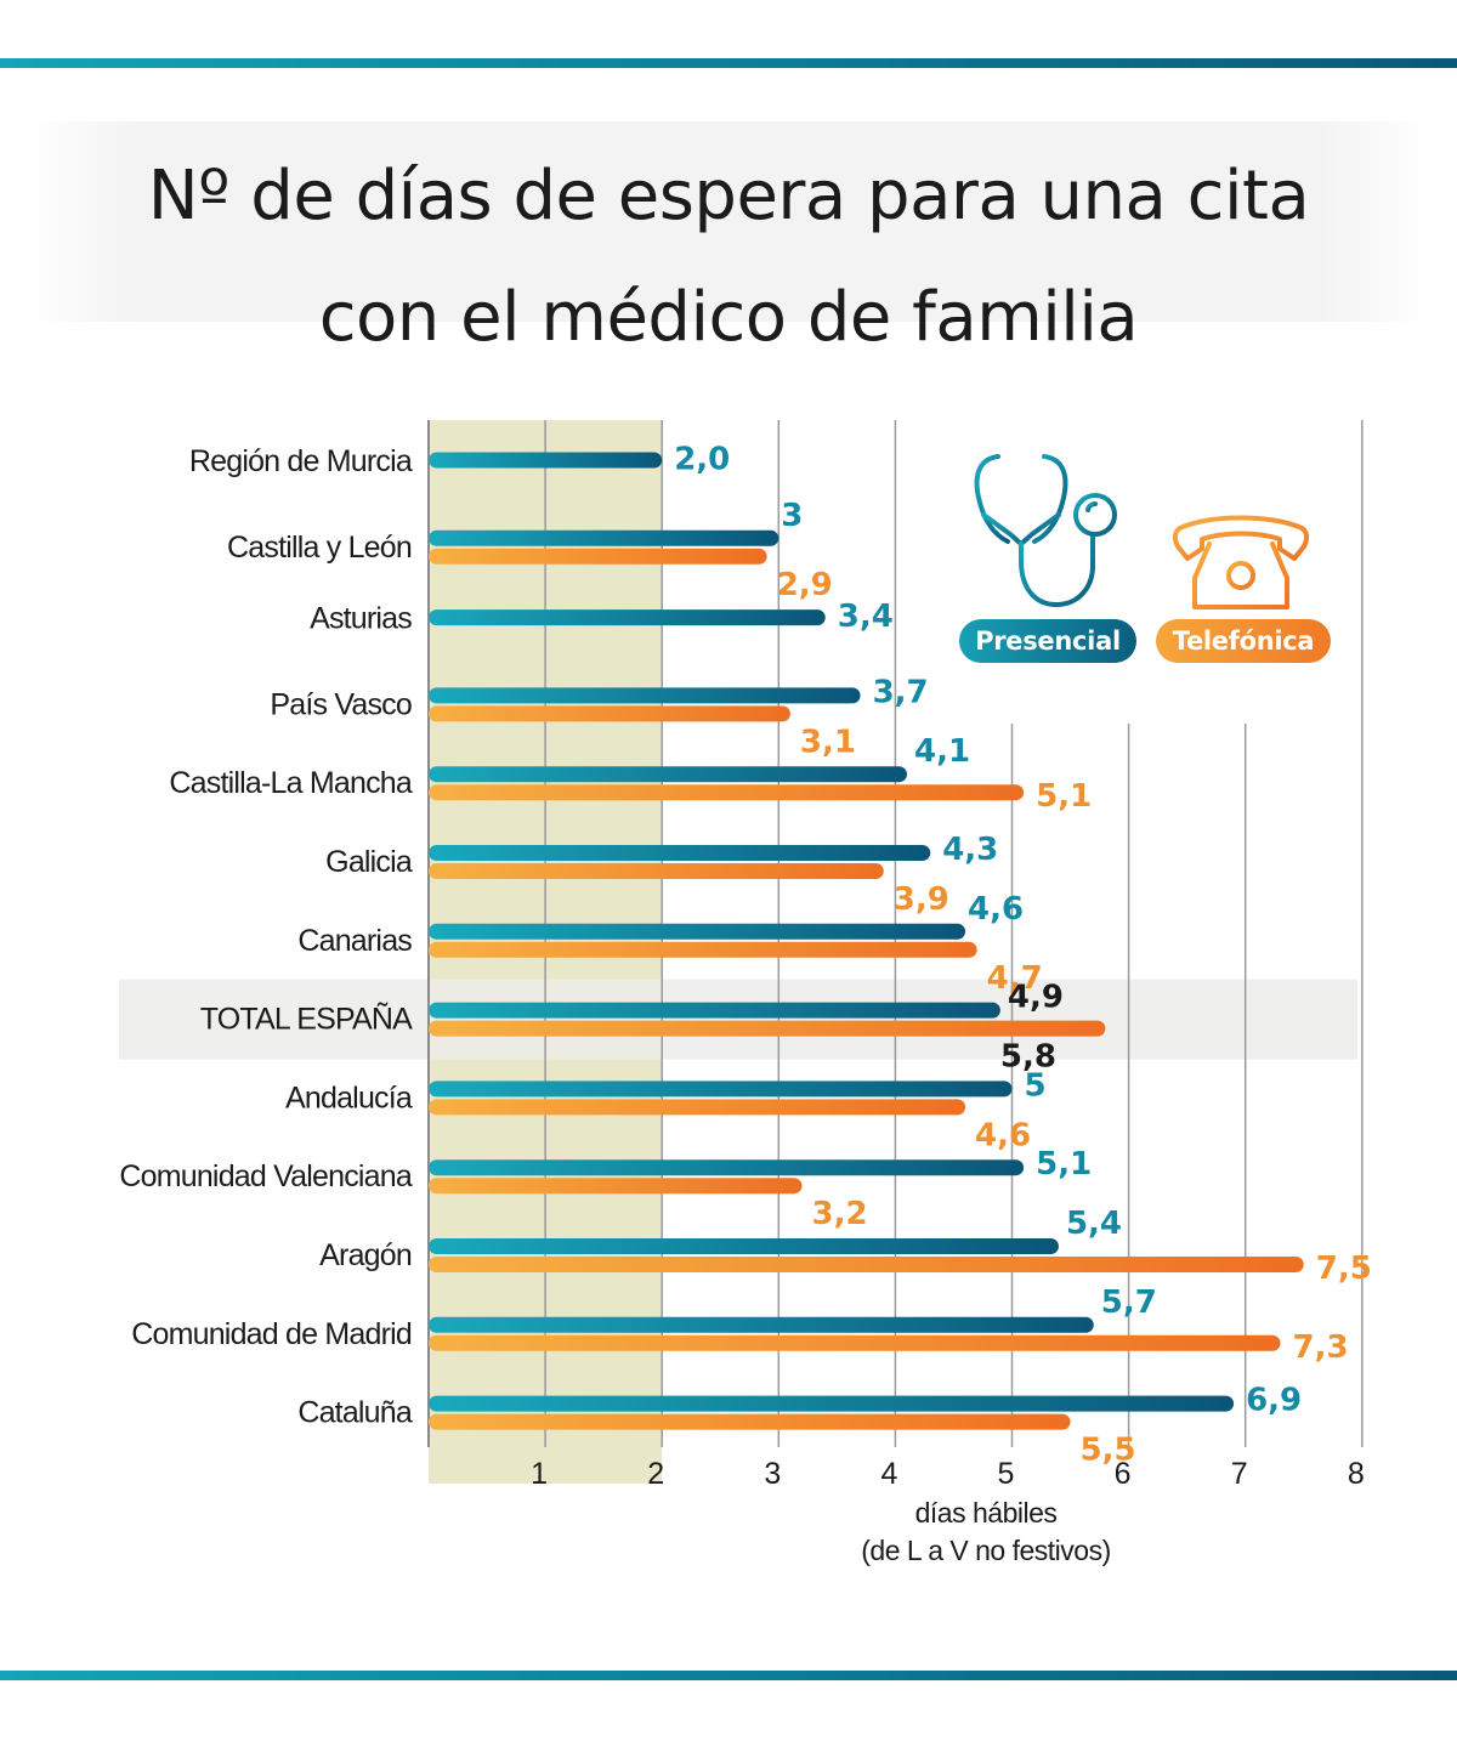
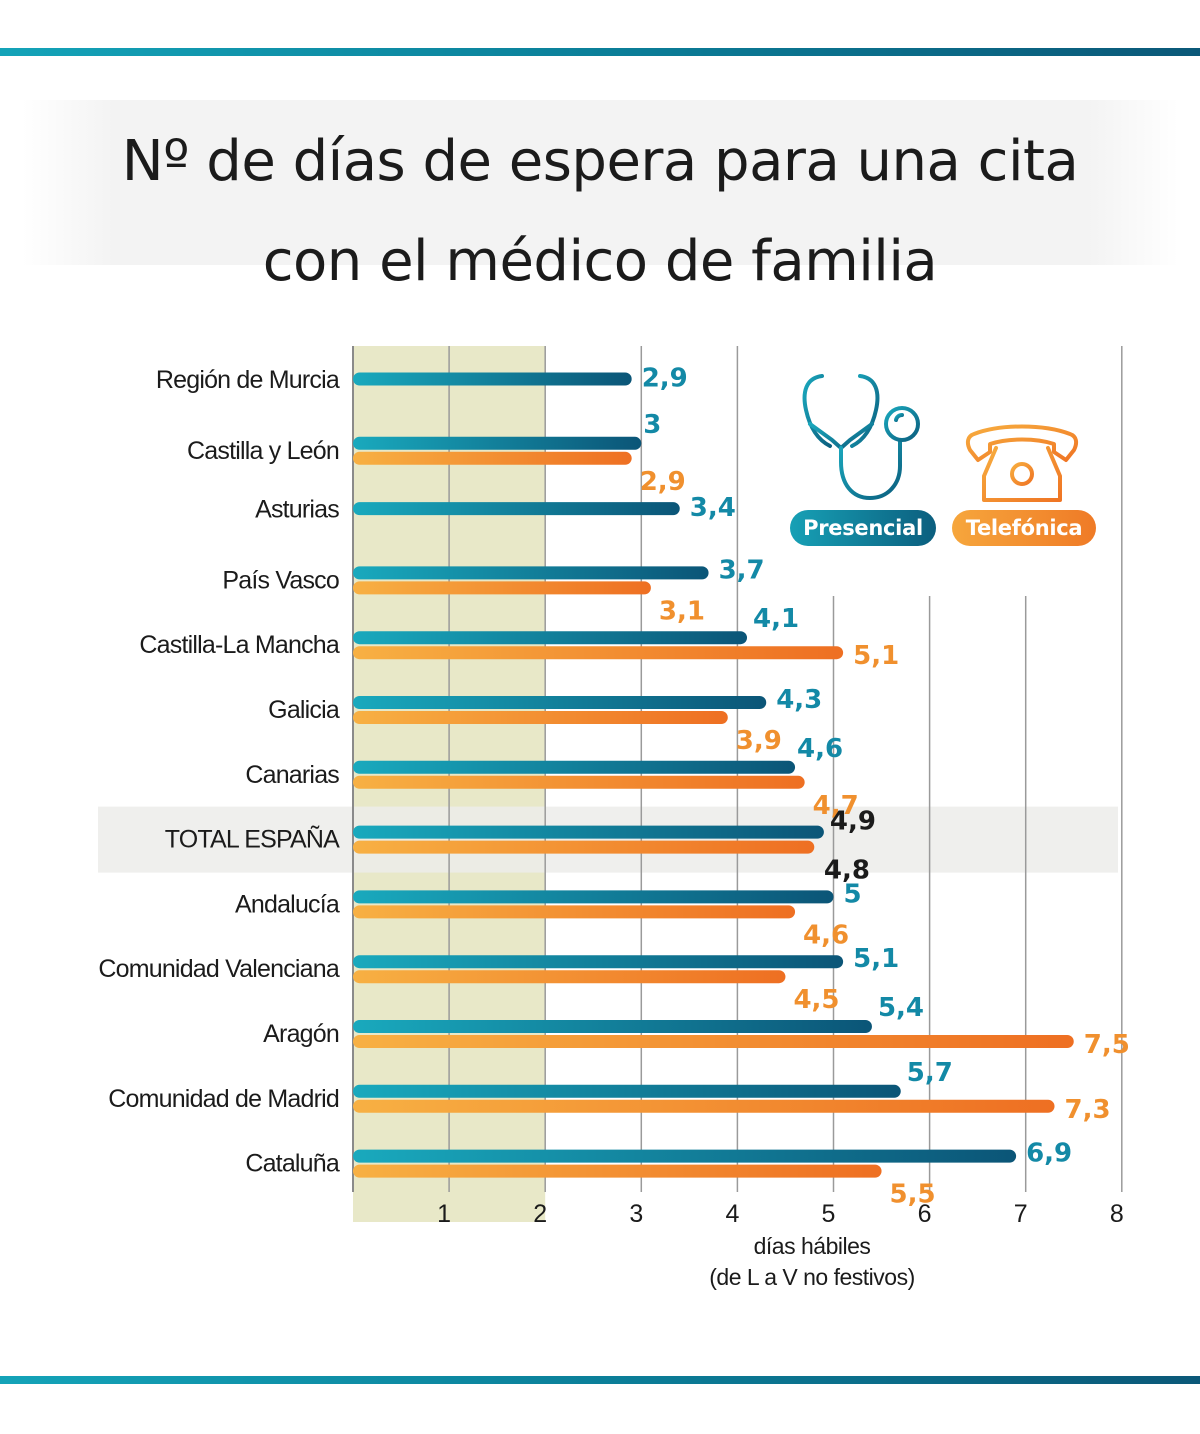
Presencial/Región de Murcia: 2,0 -> 2,9
Telefónica/TOTAL ESPAÑA: 5,8 -> 4,8
Telefónica/Comunidad Valenciana: 3,2 -> 4,5
